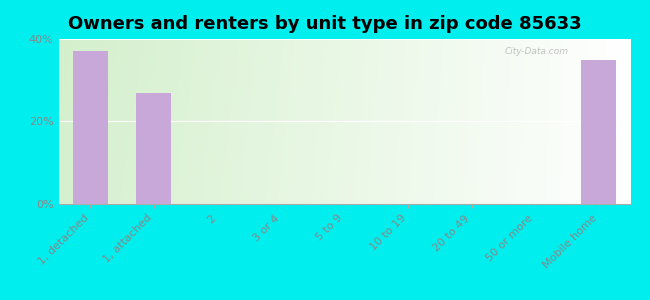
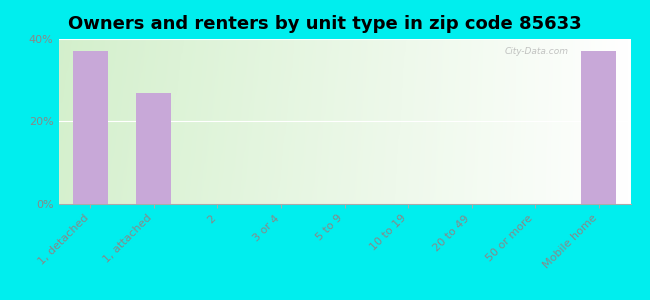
Mobile home: 35% -> 37%
